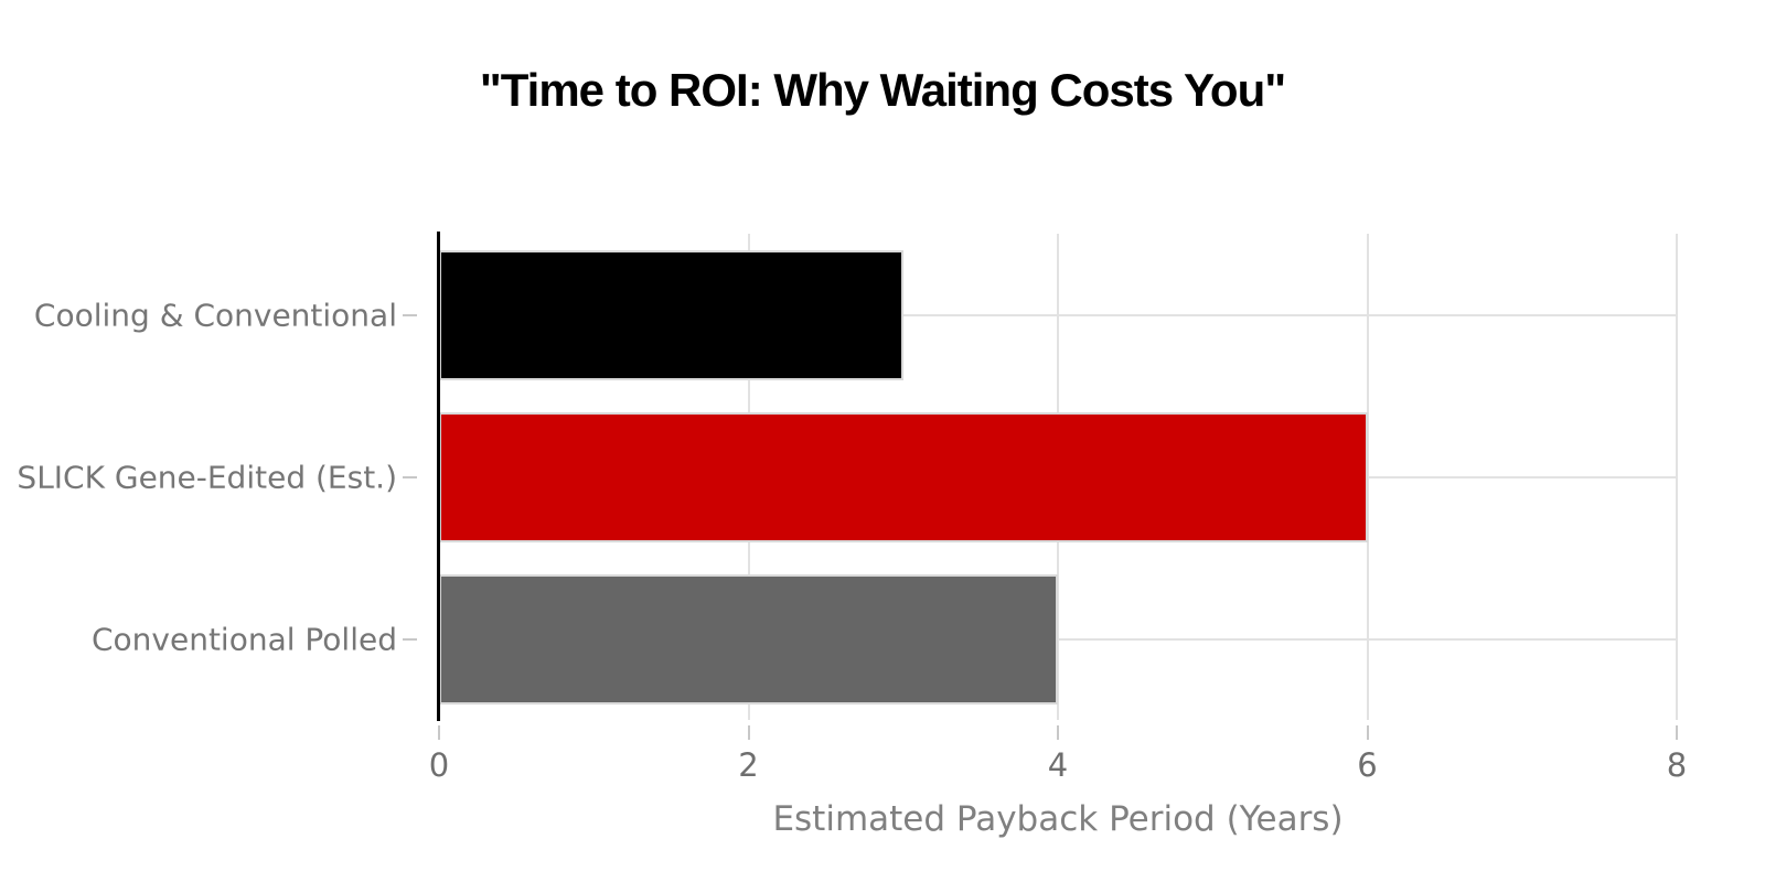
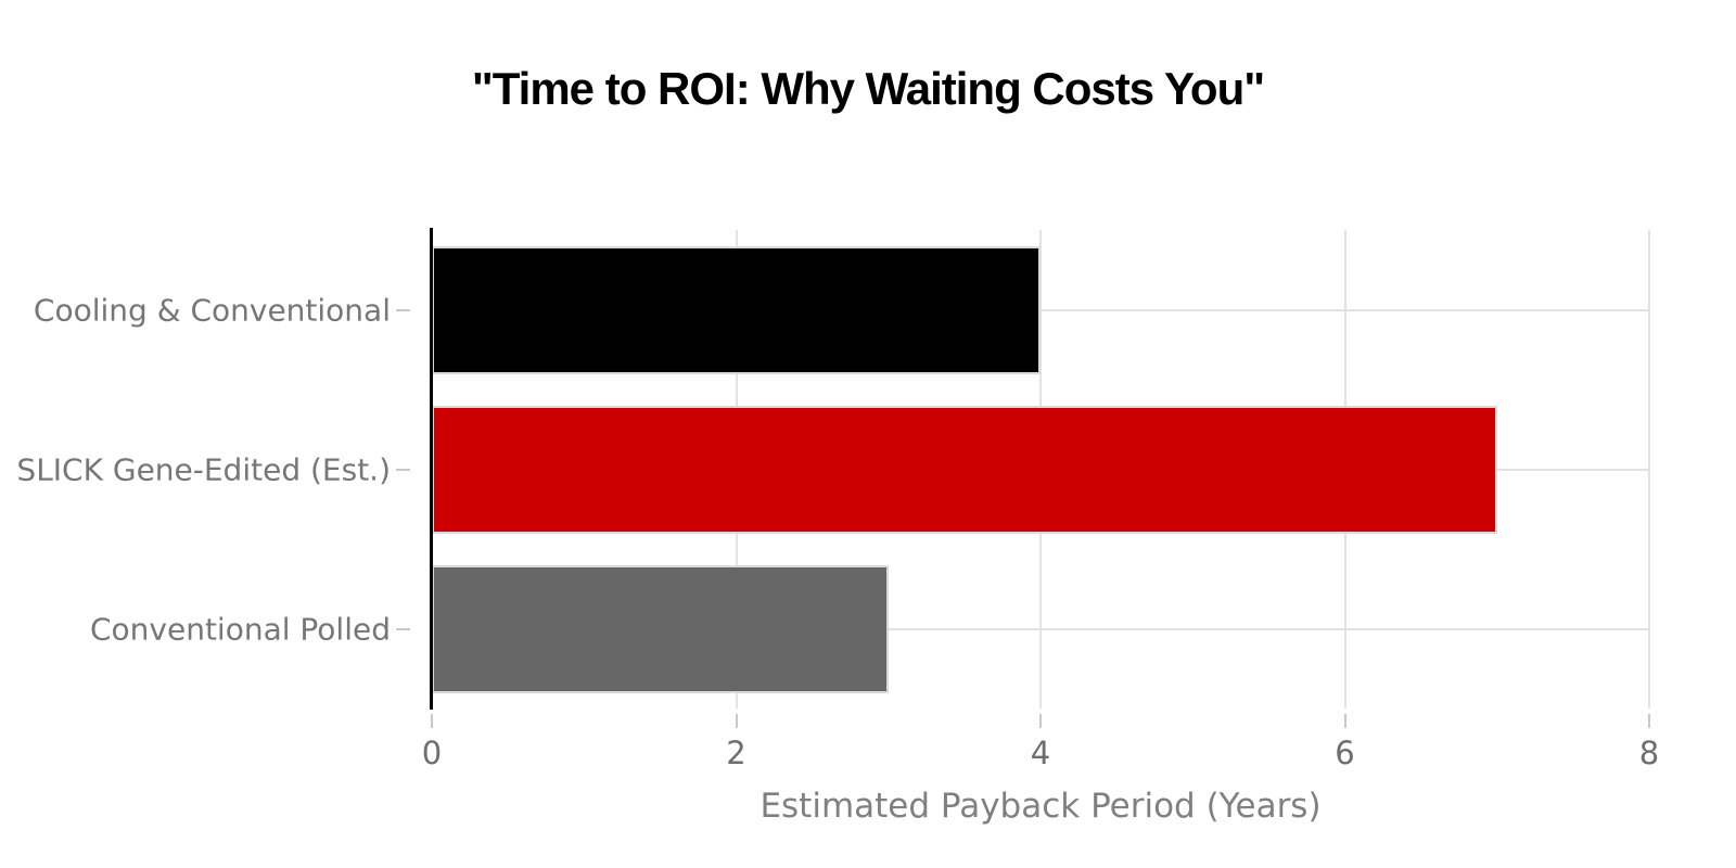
Cooling & Conventional: 3 -> 4
SLICK Gene-Edited (Est.): 6 -> 7
Conventional Polled: 4 -> 3
